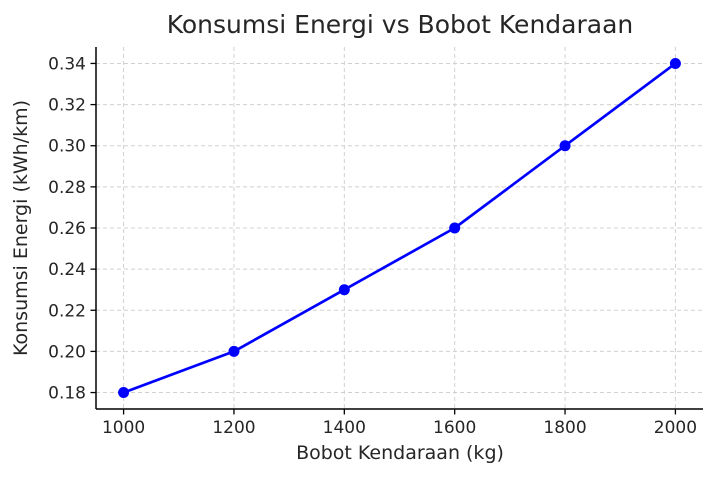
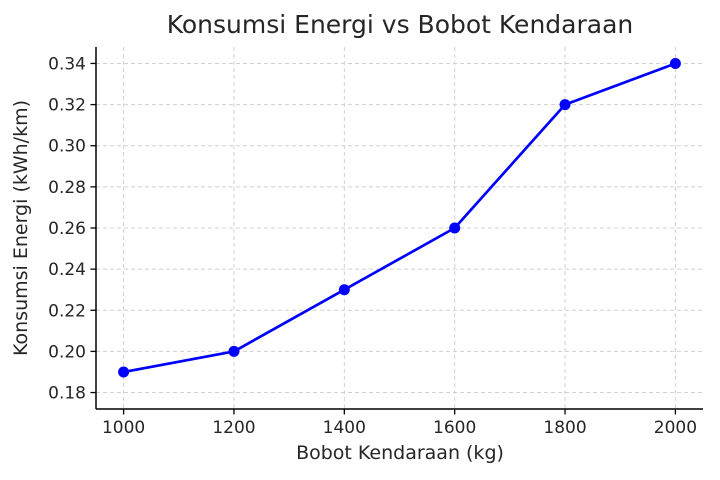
1000: 0.18 -> 0.19
1800: 0.30 -> 0.32
